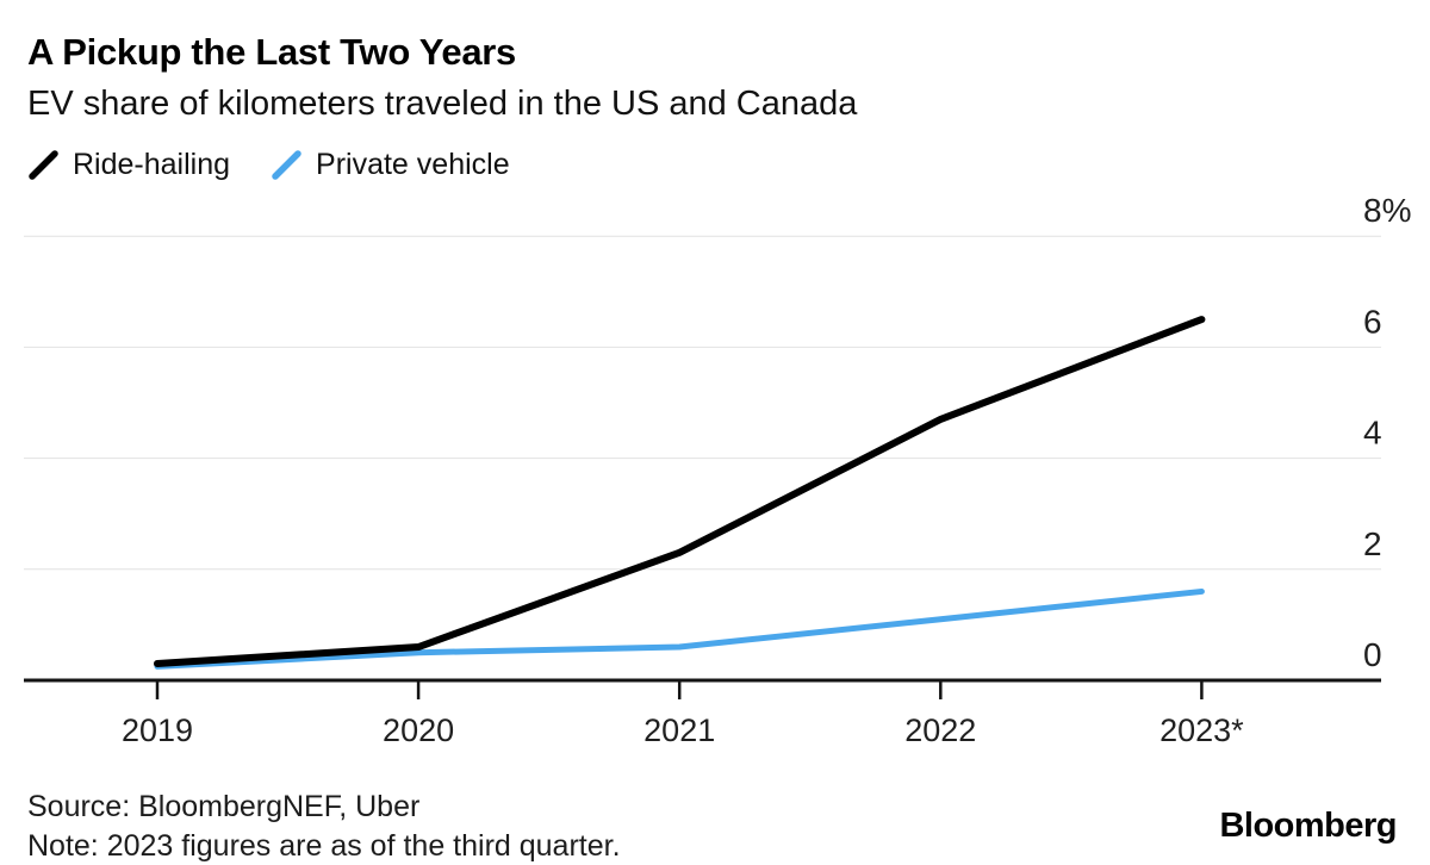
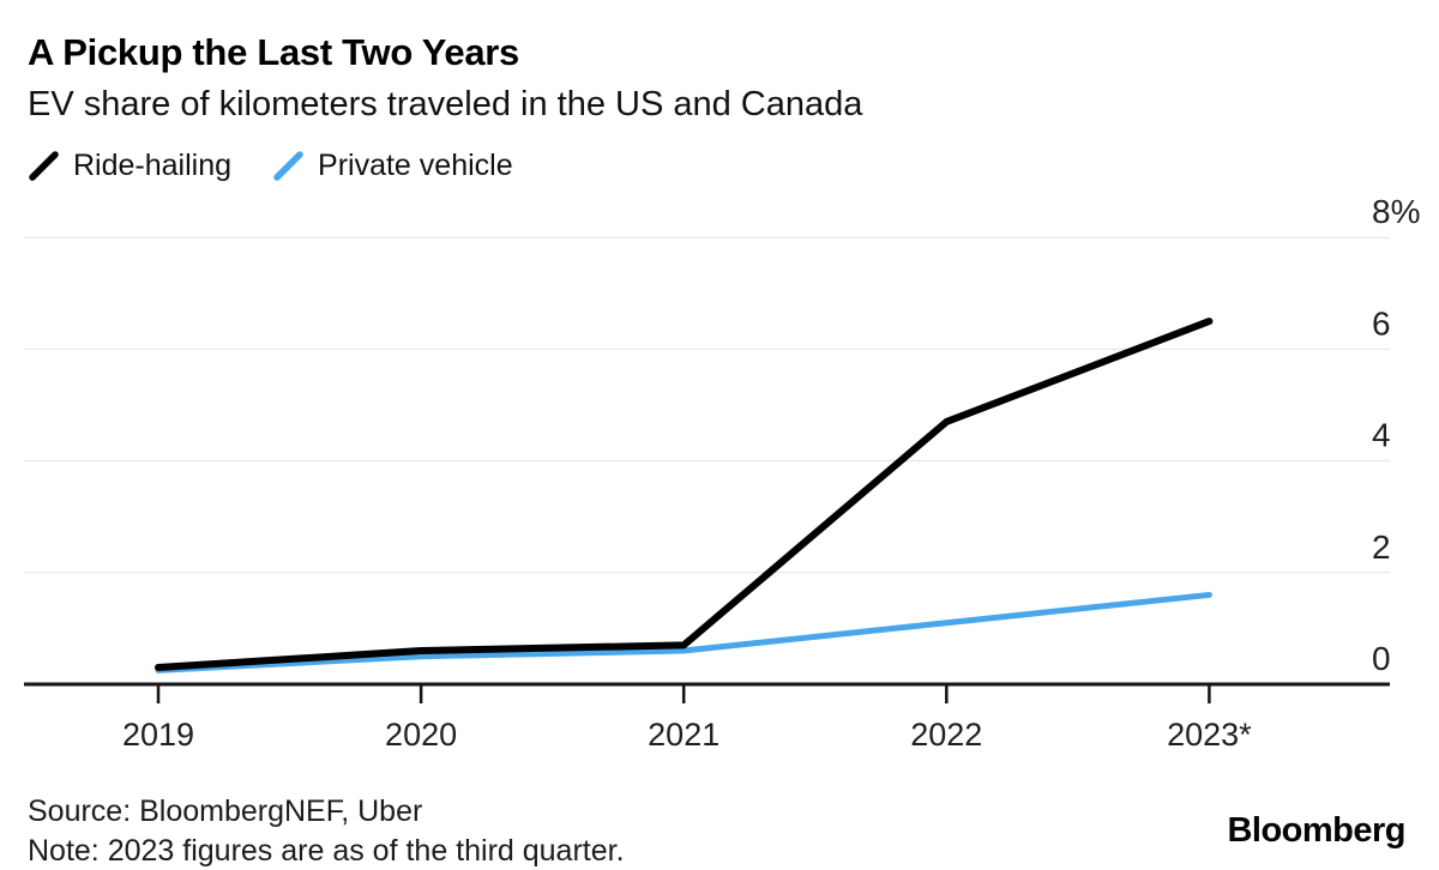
Ride-hailing/2021: 2.3% -> 0.7%
